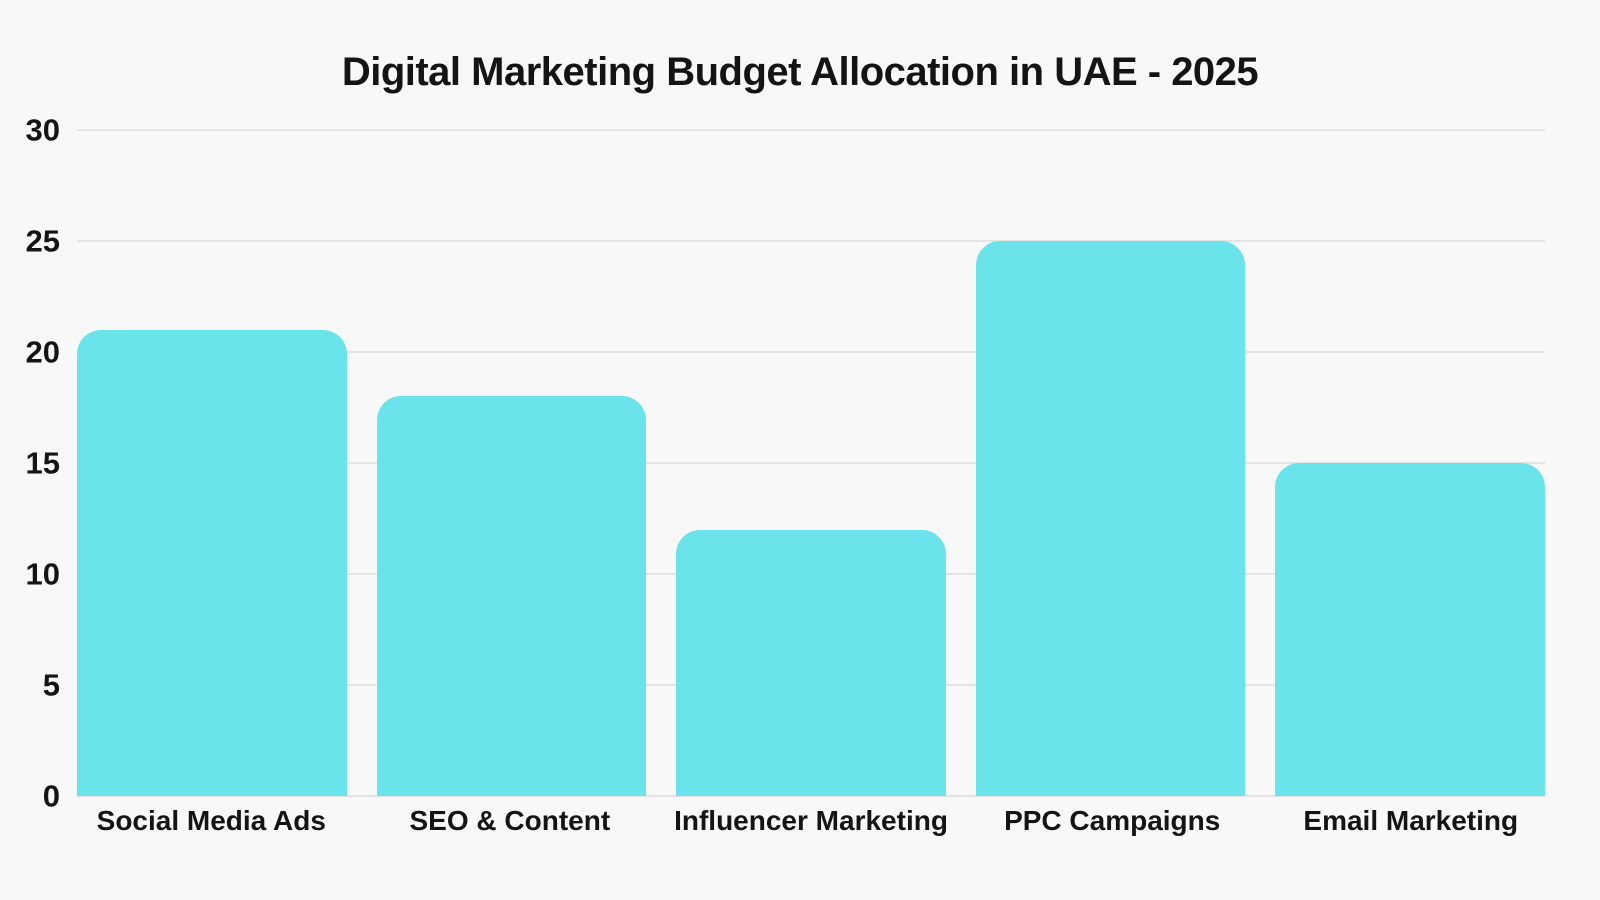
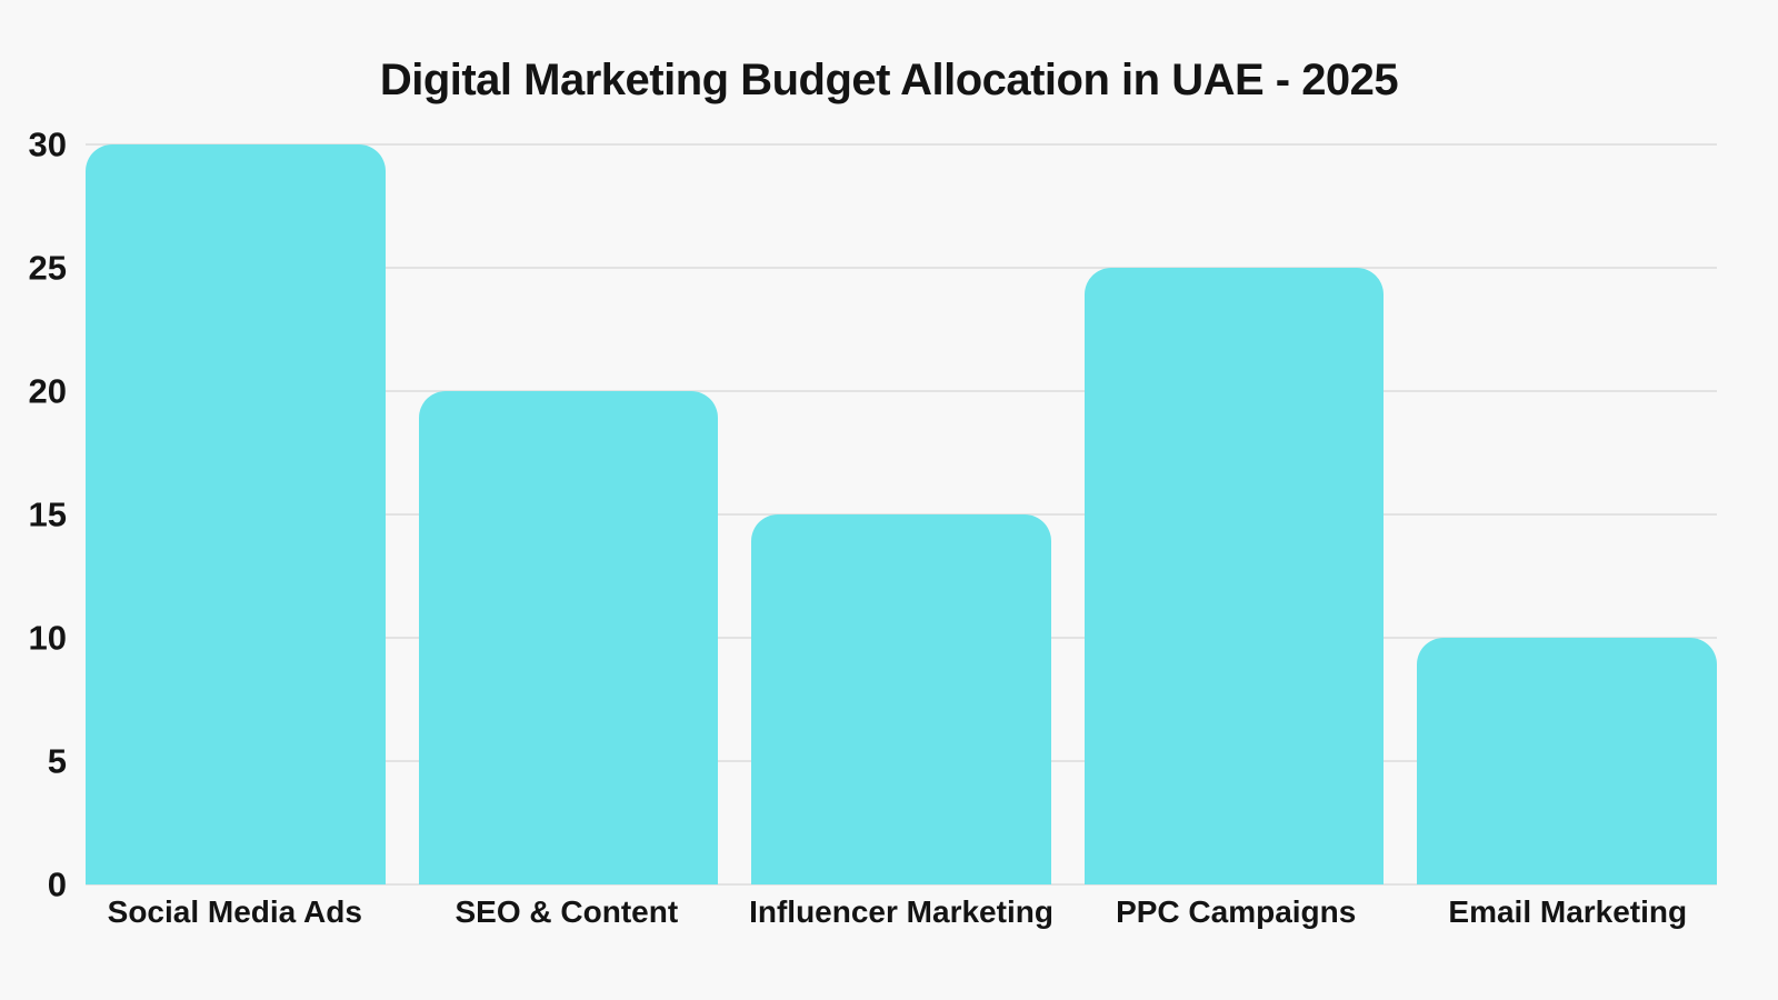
Social Media Ads: 21 -> 30
SEO & Content: 18 -> 20
Influencer Marketing: 12 -> 15
Email Marketing: 15 -> 10
